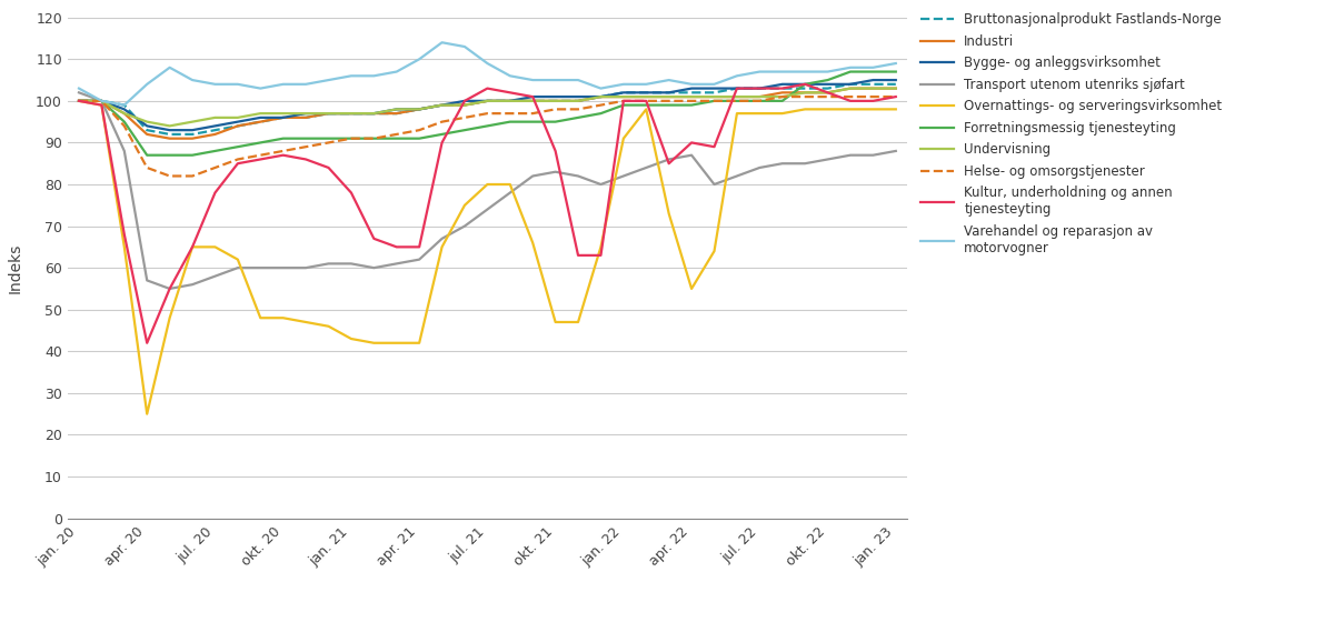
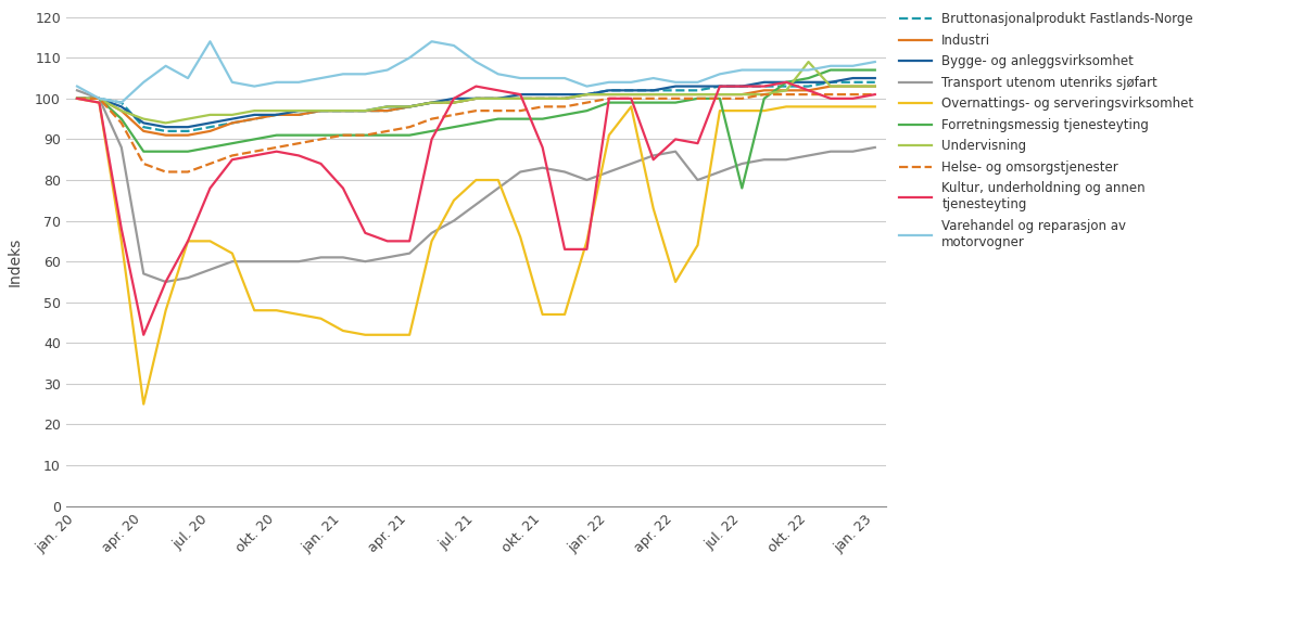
Varehandel og reparasjon av motorvogner/jul. 20: 104 -> 114
Forretningsmessig tjenesteyting/jul. 22: 100 -> 78
Undervisning/okt. 22: 102 -> 109
